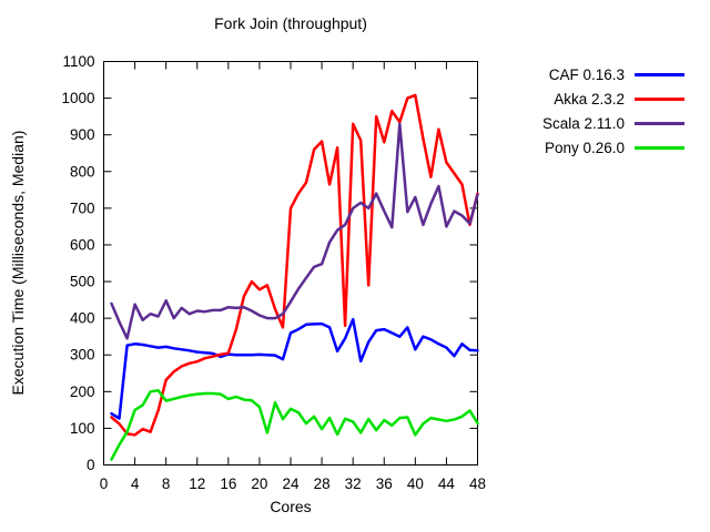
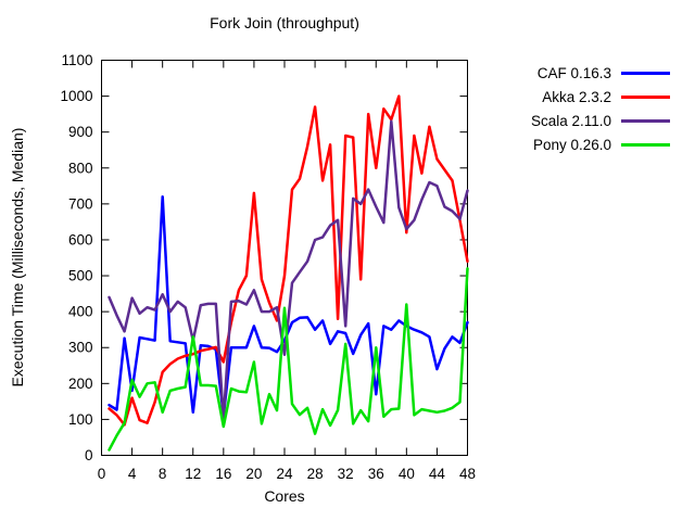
CAF 0.16.3/4: 330 -> 180
Akka 2.3.2/4: 80 -> 160
Pony 0.26.0/4: 150 -> 210
CAF 0.16.3/8: 320 -> 720
Pony 0.26.0/8: 180 -> 120
CAF 0.16.3/12: 310 -> 120
Scala 2.11.0/12: 420 -> 320
Pony 0.26.0/12: 190 -> 330
CAF 0.16.3/16: 300 -> 110
Akka 2.3.2/16: 300 -> 260
Scala 2.11.0/16: 430 -> 100
Pony 0.26.0/16: 180 -> 80
CAF 0.16.3/20: 300 -> 360
Akka 2.3.2/20: 480 -> 730
Scala 2.11.0/20: 410 -> 460
Pony 0.26.0/20: 160 -> 260
CAF 0.16.3/24: 360 -> 320
Akka 2.3.2/24: 700 -> 500
Scala 2.11.0/24: 440 -> 280
Pony 0.26.0/24: 150 -> 410
CAF 0.16.3/28: 380 -> 350
Akka 2.3.2/28: 880 -> 970
Scala 2.11.0/28: 550 -> 600
Pony 0.26.0/28: 100 -> 60
CAF 0.16.3/32: 400 -> 340
Akka 2.3.2/32: 930 -> 890
Scala 2.11.0/32: 700 -> 360
Pony 0.26.0/32: 120 -> 310
CAF 0.16.3/36: 370 -> 170
Akka 2.3.2/36: 880 -> 800
Pony 0.26.0/36: 120 -> 300
CAF 0.16.3/40: 320 -> 360
Akka 2.3.2/40: 1010 -> 620
Scala 2.11.0/40: 730 -> 630
Pony 0.26.0/40: 80 -> 420
CAF 0.16.3/44: 320 -> 240
Scala 2.11.0/44: 650 -> 750
CAF 0.16.3/48: 310 -> 370
Akka 2.3.2/48: 740 -> 540
Pony 0.26.0/48: 110 -> 520
